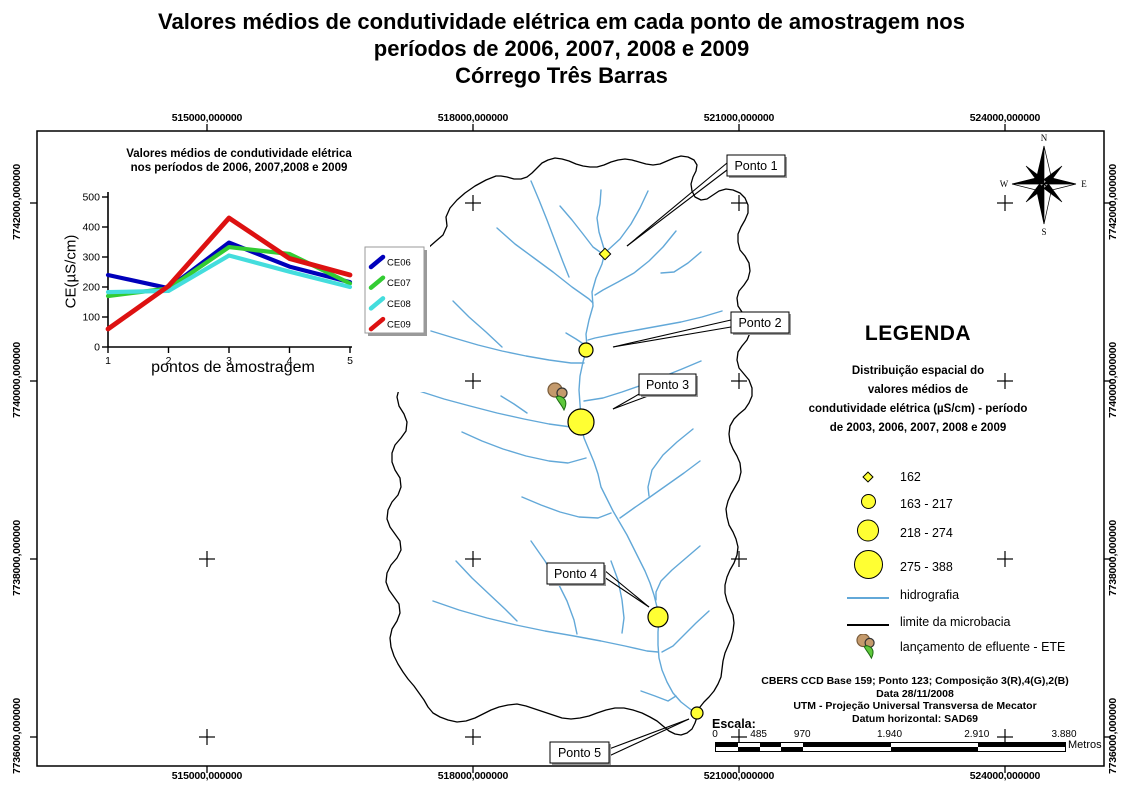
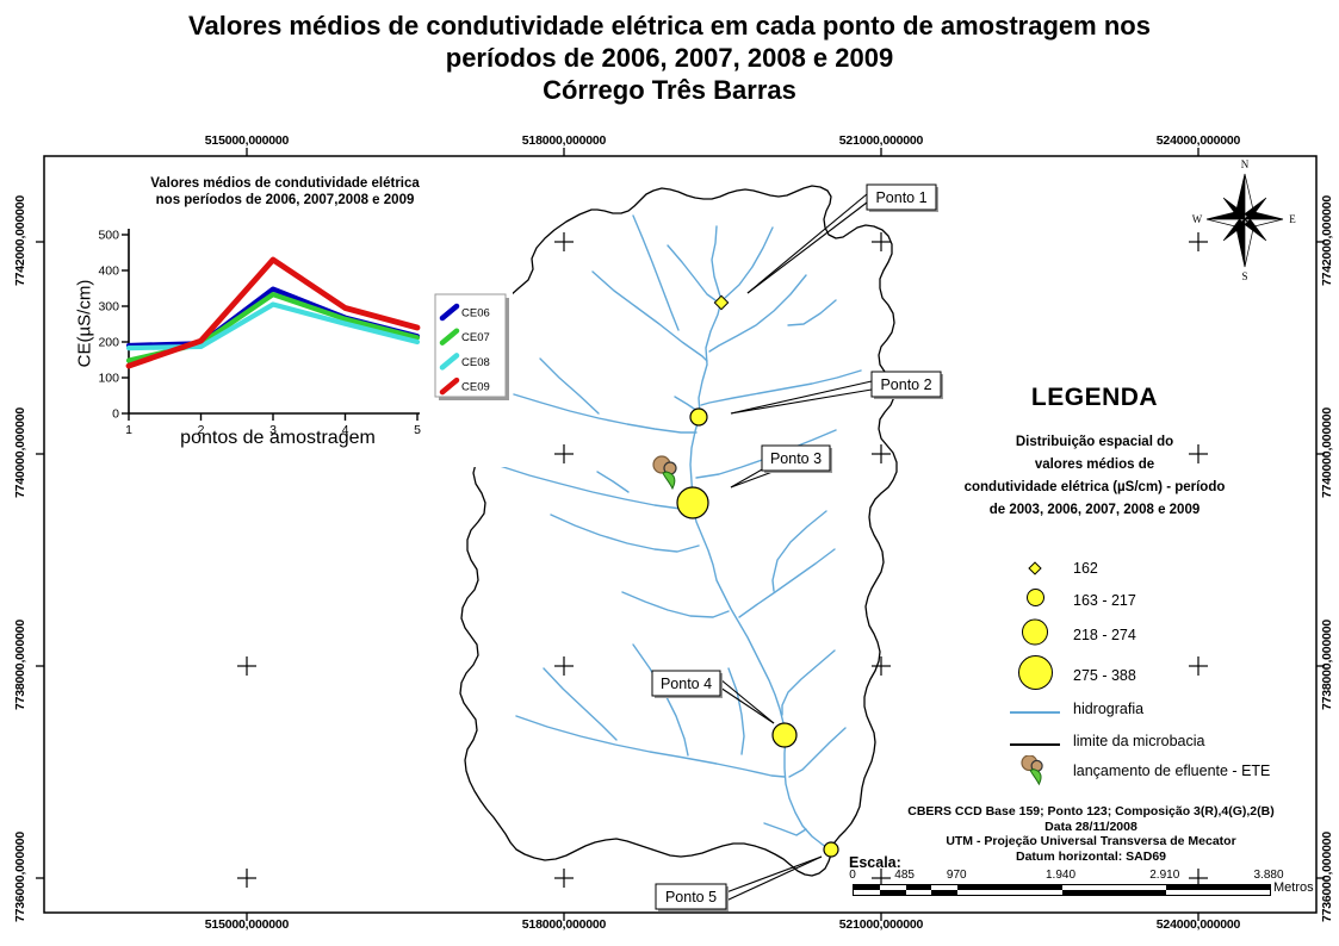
CE06/1: 240 -> 190
CE07/1: 170 -> 150
CE09/1: 60 -> 130
CE07/4: 310 -> 260
